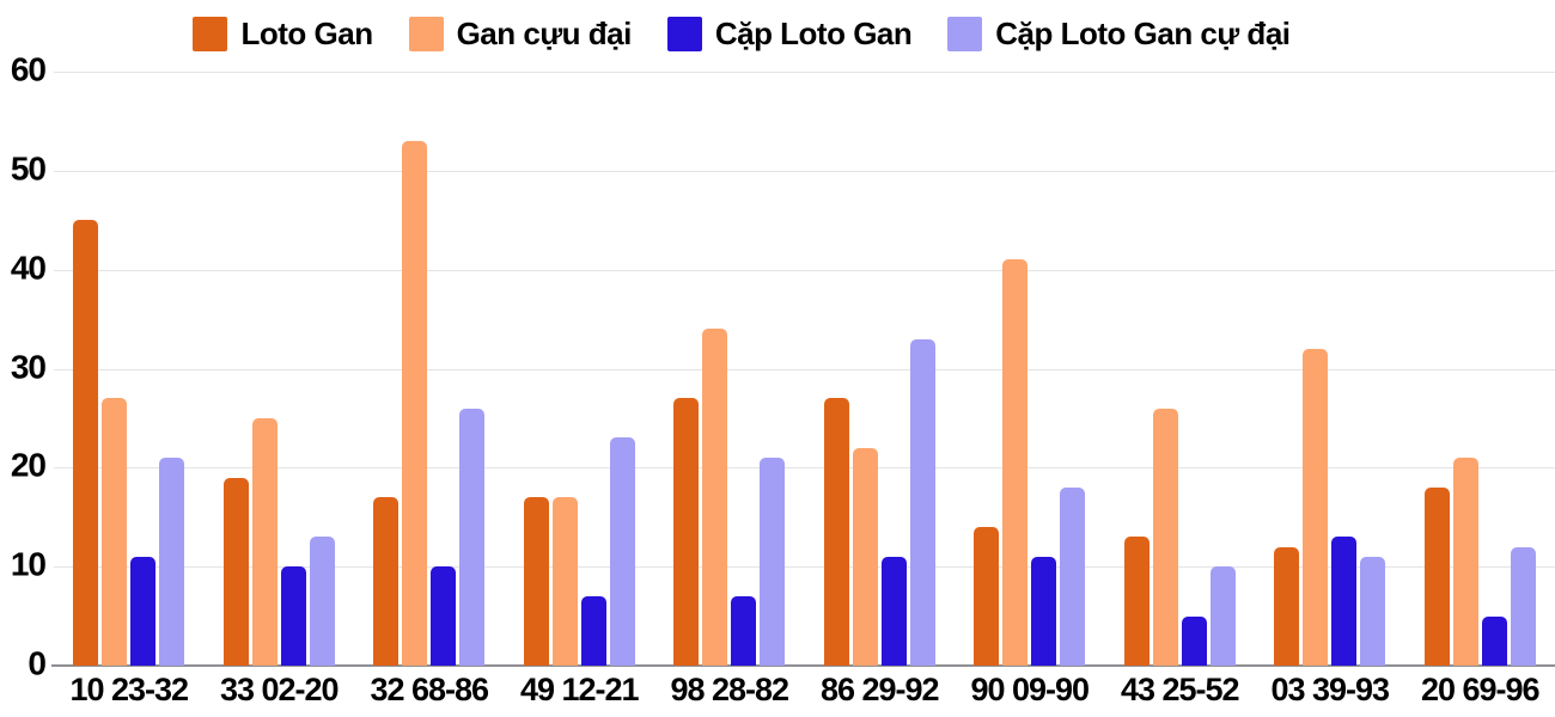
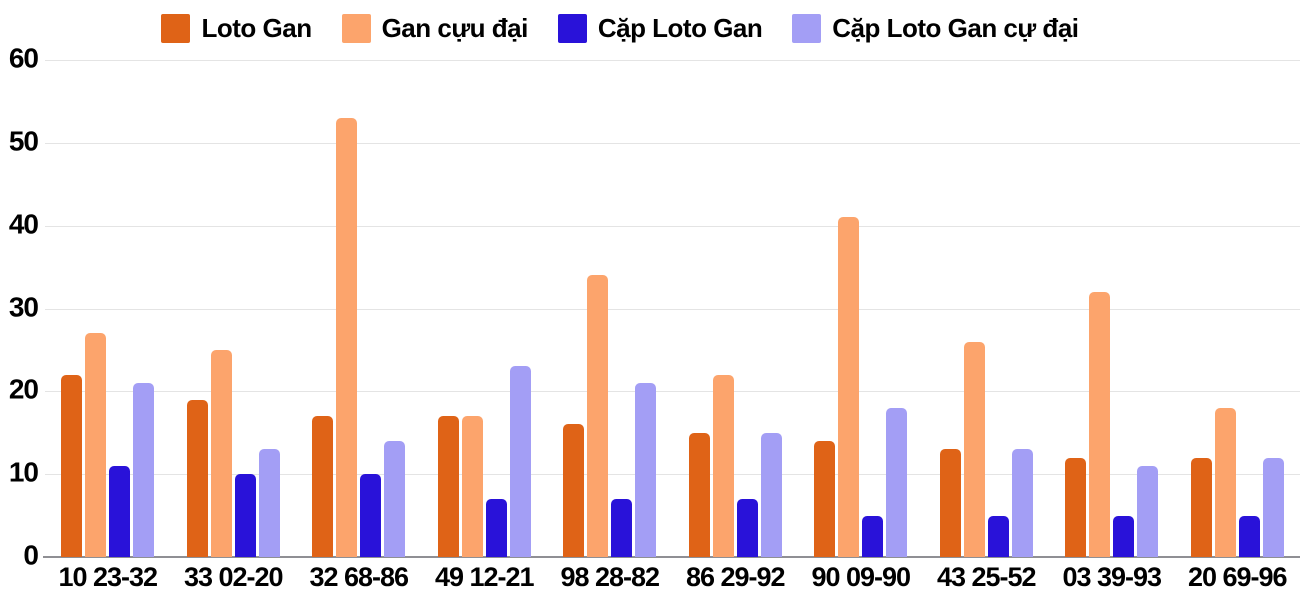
Loto Gan/10 23-32: 45 -> 22
Cặp Loto Gan cự đại/32 68-86: 26 -> 14
Loto Gan/98 28-82: 27 -> 16
Loto Gan/86 29-92: 27 -> 15
Cặp Loto Gan/86 29-92: 11 -> 7
Cặp Loto Gan cự đại/86 29-92: 33 -> 15
Cặp Loto Gan/90 09-90: 11 -> 5
Cặp Loto Gan cự đại/43 25-52: 10 -> 13
Cặp Loto Gan/03 39-93: 13 -> 5
Loto Gan/20 69-96: 18 -> 12
Gan cựu đại/20 69-96: 21 -> 18
